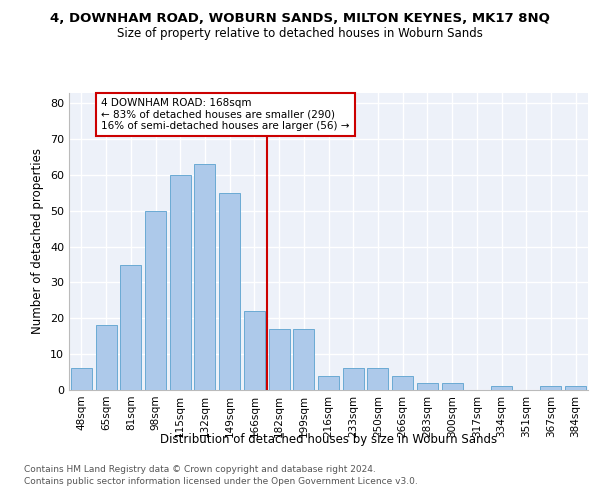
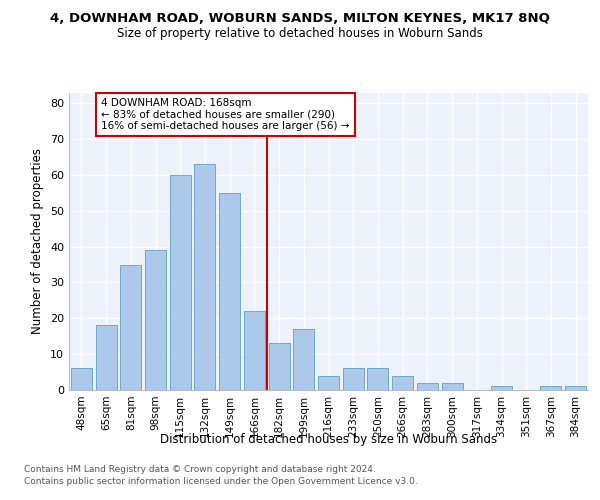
98sqm: 50 -> 39
182sqm: 17 -> 13
